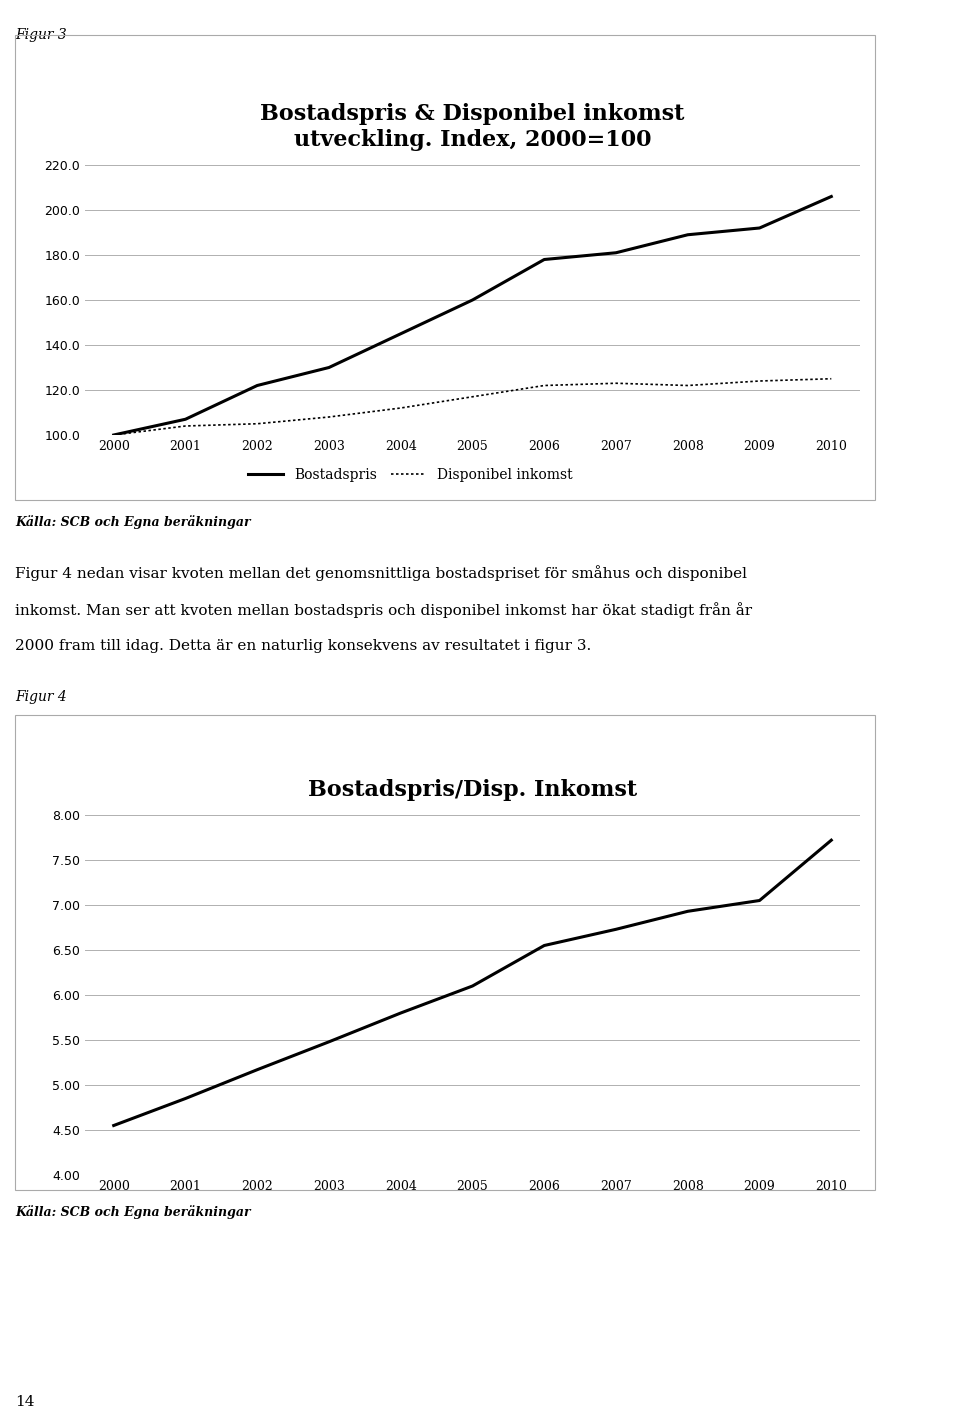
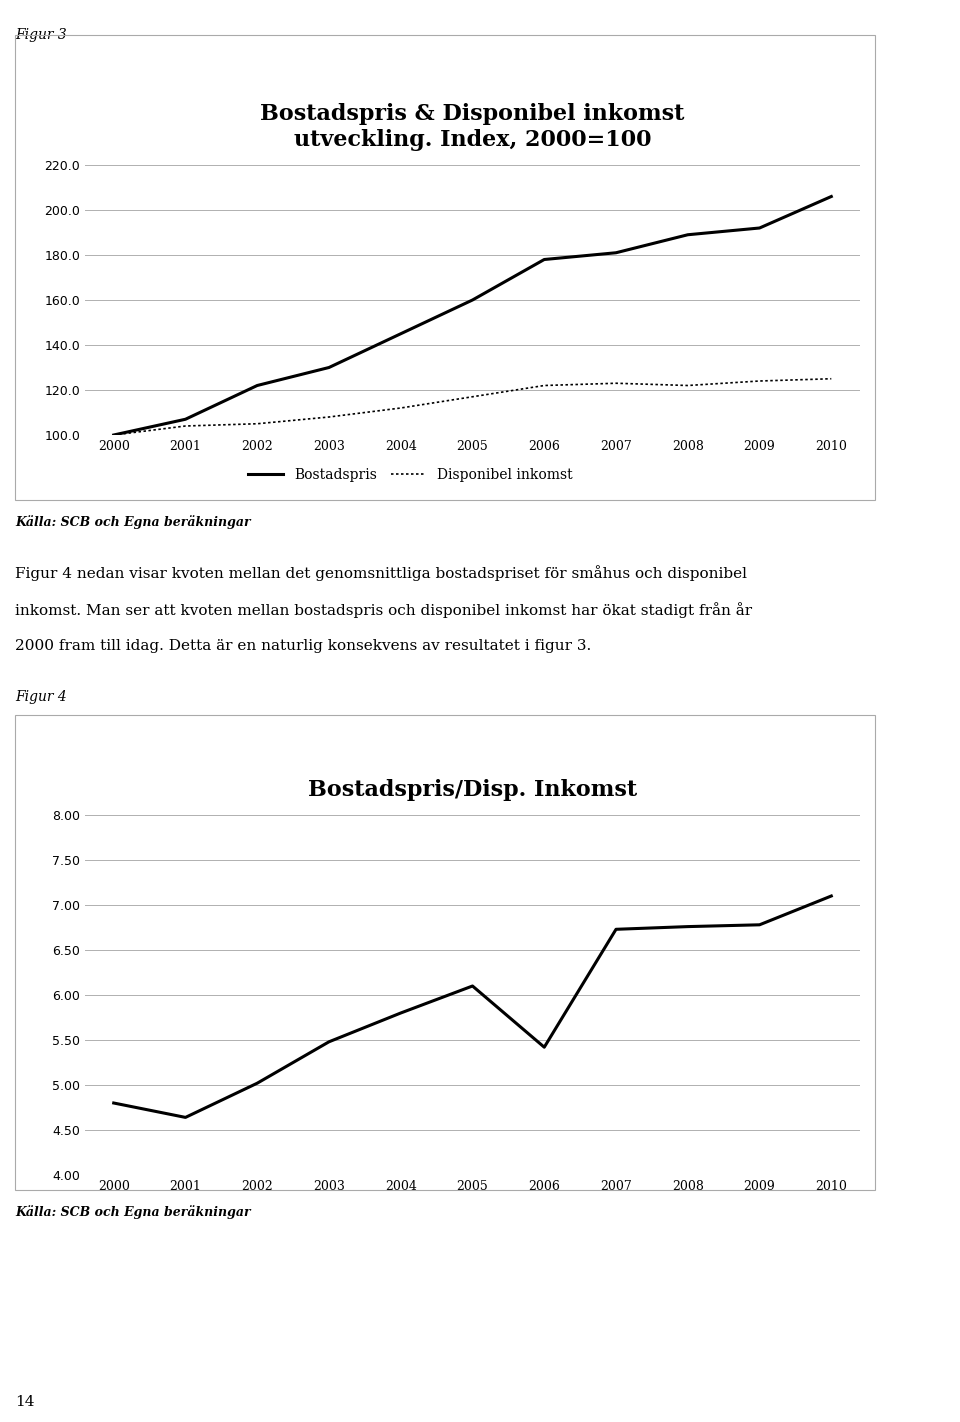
Bostadspris/Disp. Inkomst/2000: 4.55 -> 4.80
Bostadspris/Disp. Inkomst/2001: 4.85 -> 4.64
Bostadspris/Disp. Inkomst/2002: 5.17 -> 5.02
Bostadspris/Disp. Inkomst/2006: 6.55 -> 5.42
Bostadspris/Disp. Inkomst/2008: 6.93 -> 6.76
Bostadspris/Disp. Inkomst/2009: 7.05 -> 6.78
Bostadspris/Disp. Inkomst/2010: 7.72 -> 7.10
